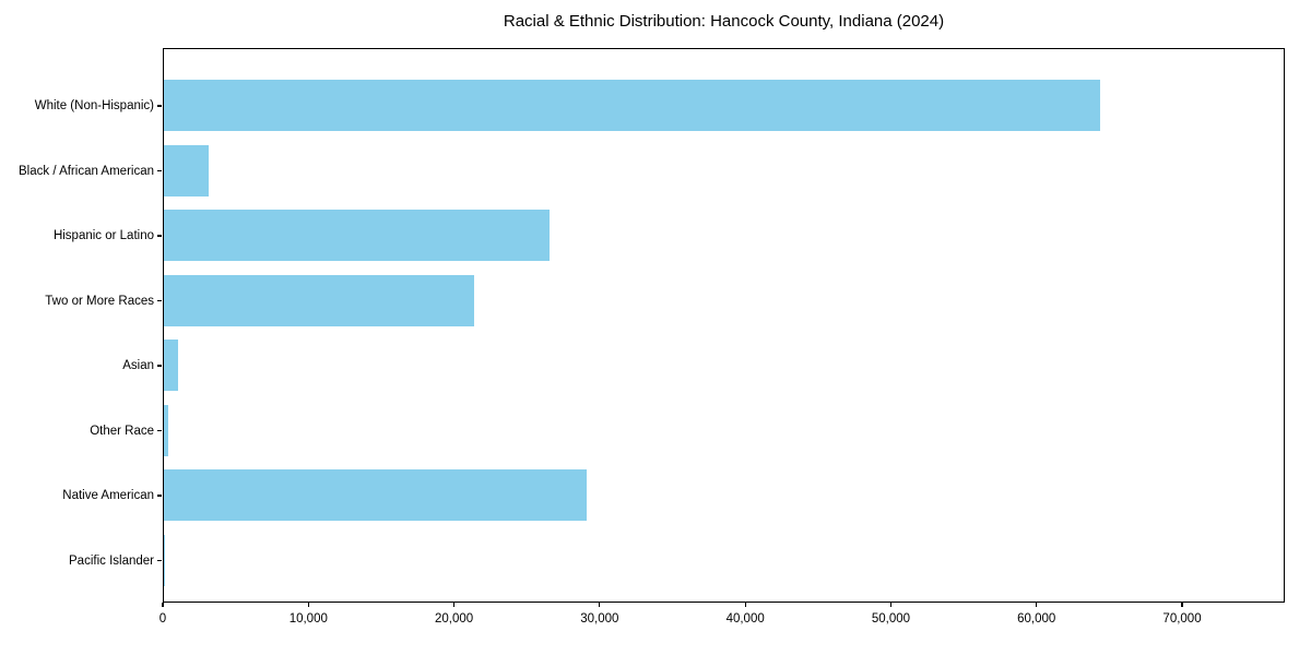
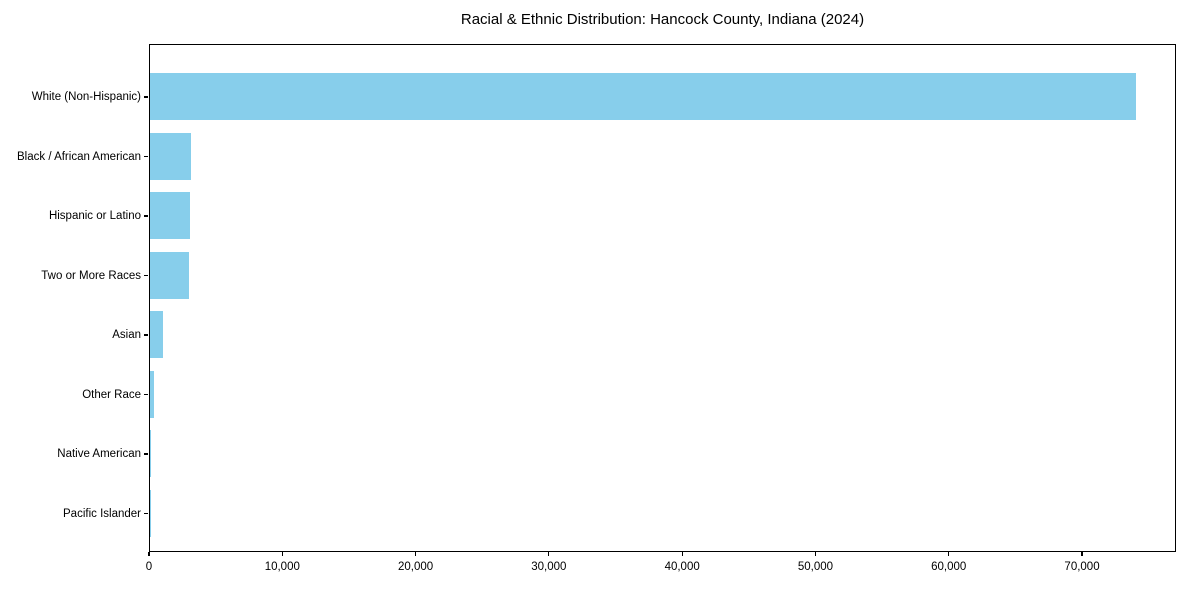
White (Non-Hispanic): 64300 -> 74000
Hispanic or Latino: 26500 -> 3000
Two or More Races: 21300 -> 2900
Native American: 29000 -> 100
